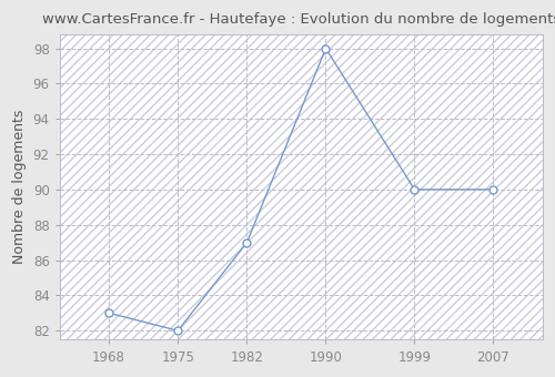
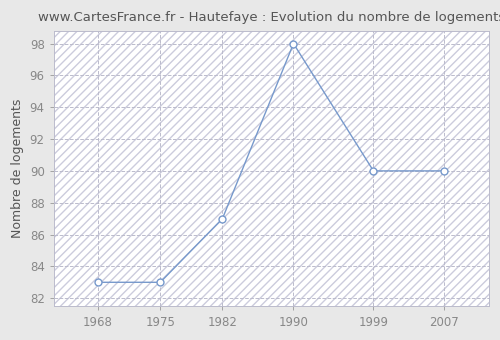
1975: 82 -> 83
